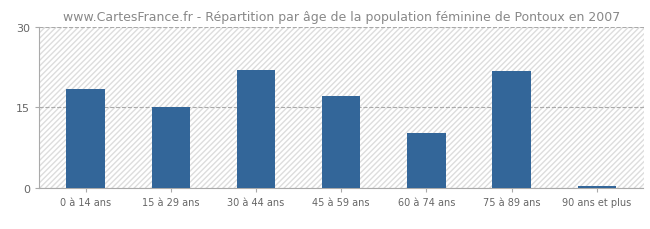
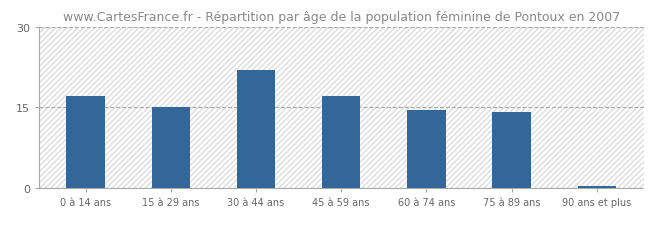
0 à 14 ans: 18.4 -> 17.0
60 à 74 ans: 10.2 -> 14.5
75 à 89 ans: 21.8 -> 14.0
